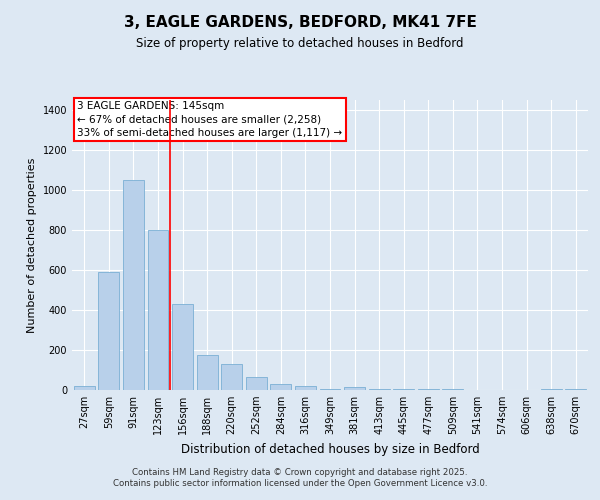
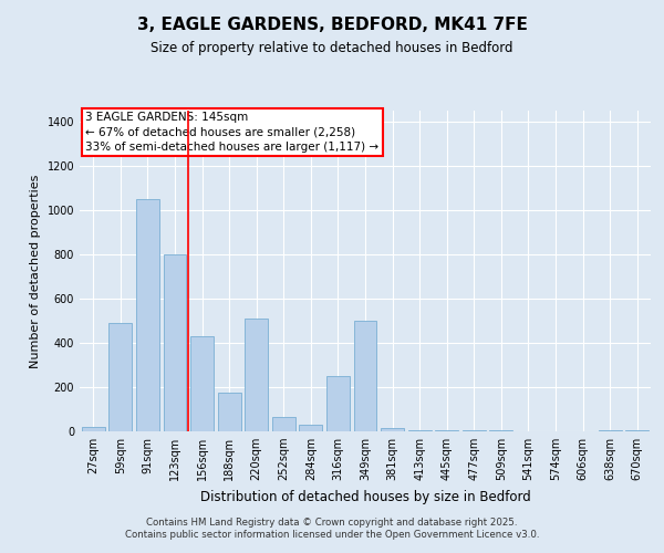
59sqm: 590 -> 490
220sqm: 130 -> 510
316sqm: 20 -> 250
349sqm: 0 -> 500
